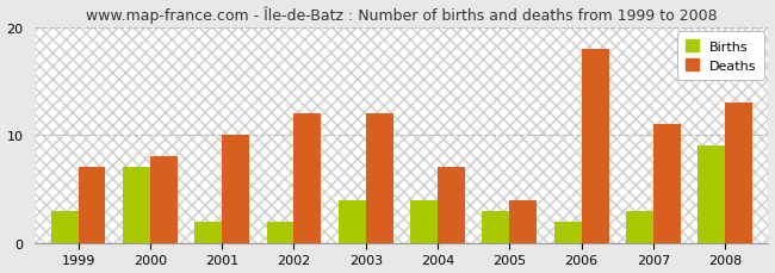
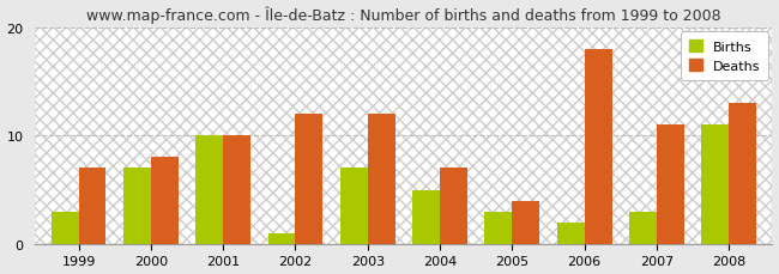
Births/2001: 2 -> 10
Births/2002: 2 -> 1
Births/2003: 4 -> 7
Births/2004: 4 -> 5
Births/2008: 9 -> 11
